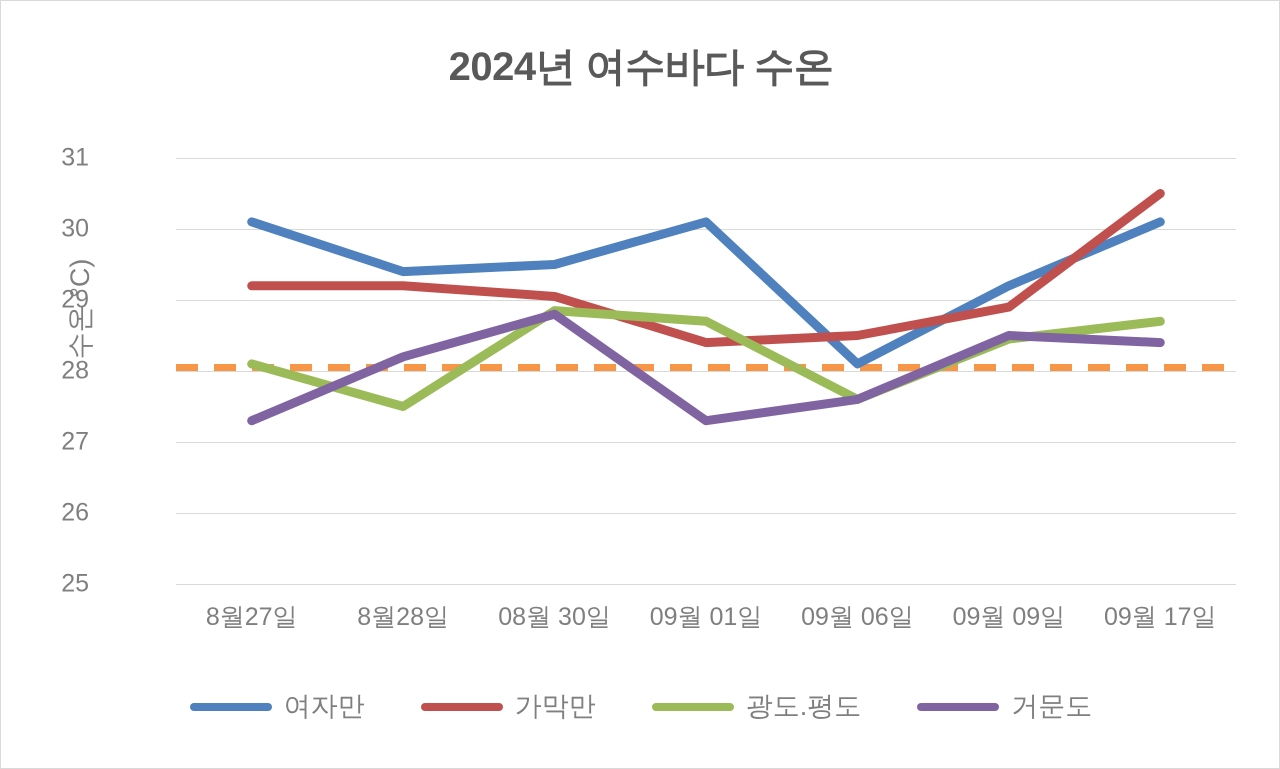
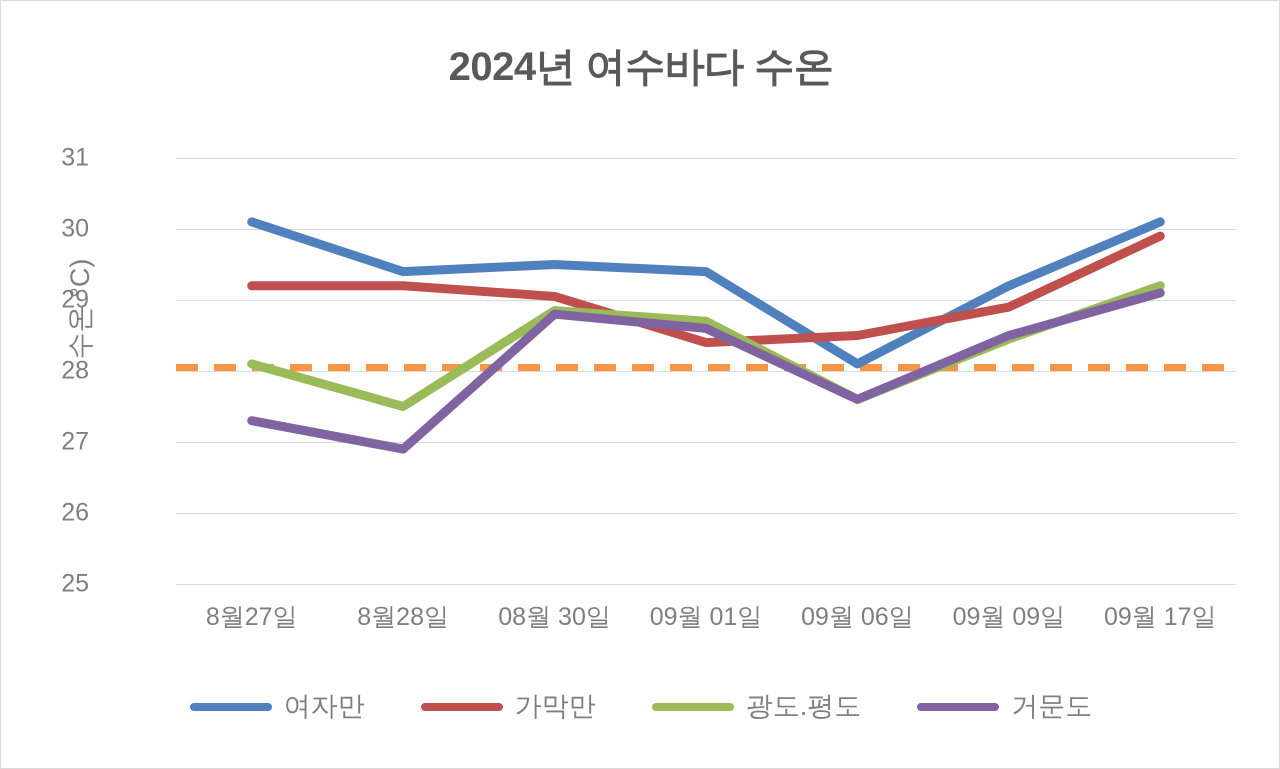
거문도/8월28일: 28.2 -> 26.9
여자만/09월 01일: 30.1 -> 29.4
거문도/09월 01일: 27.3 -> 28.6
가막만/09월 17일: 30.5 -> 29.9
광도.평도/09월 17일: 28.7 -> 29.2
거문도/09월 17일: 28.4 -> 29.1
